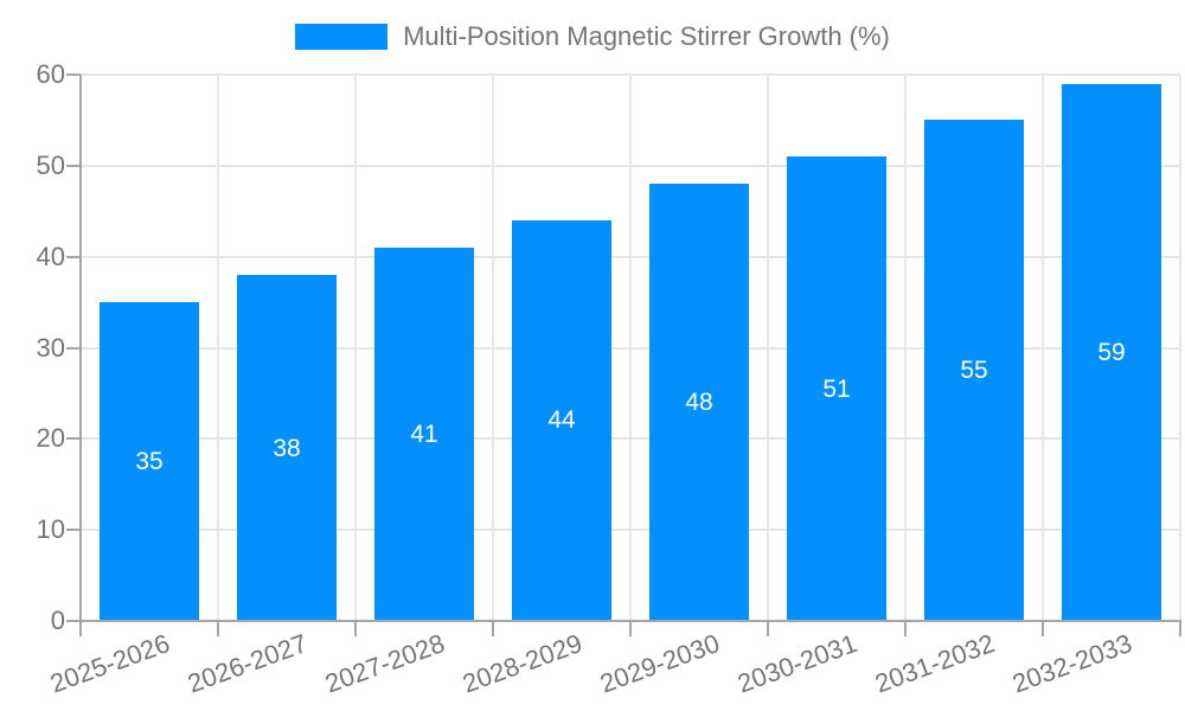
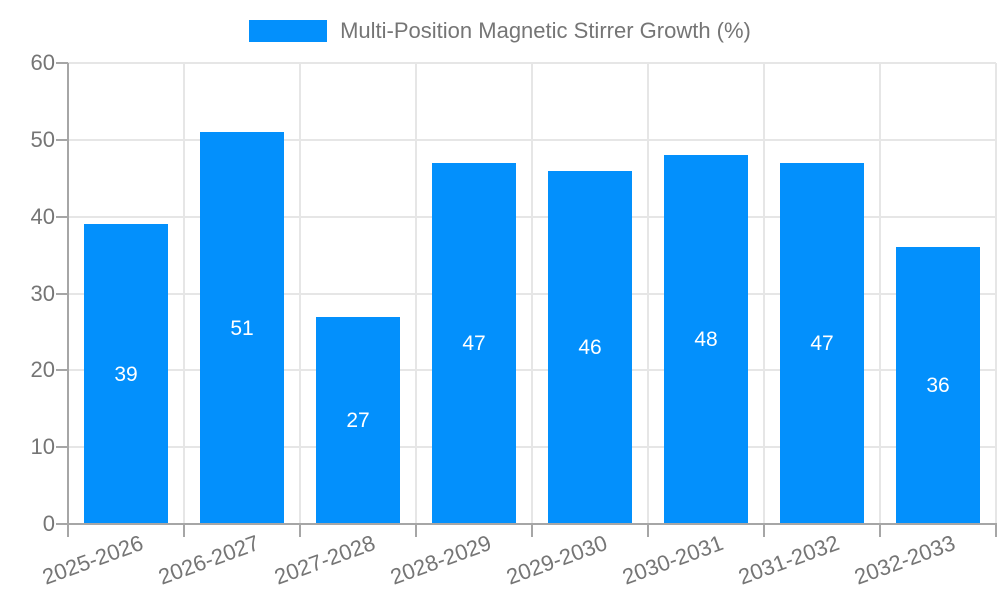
2025-2026: 35 -> 39
2026-2027: 38 -> 51
2027-2028: 41 -> 27
2028-2029: 44 -> 47
2029-2030: 48 -> 46
2030-2031: 51 -> 48
2031-2032: 55 -> 47
2032-2033: 59 -> 36
